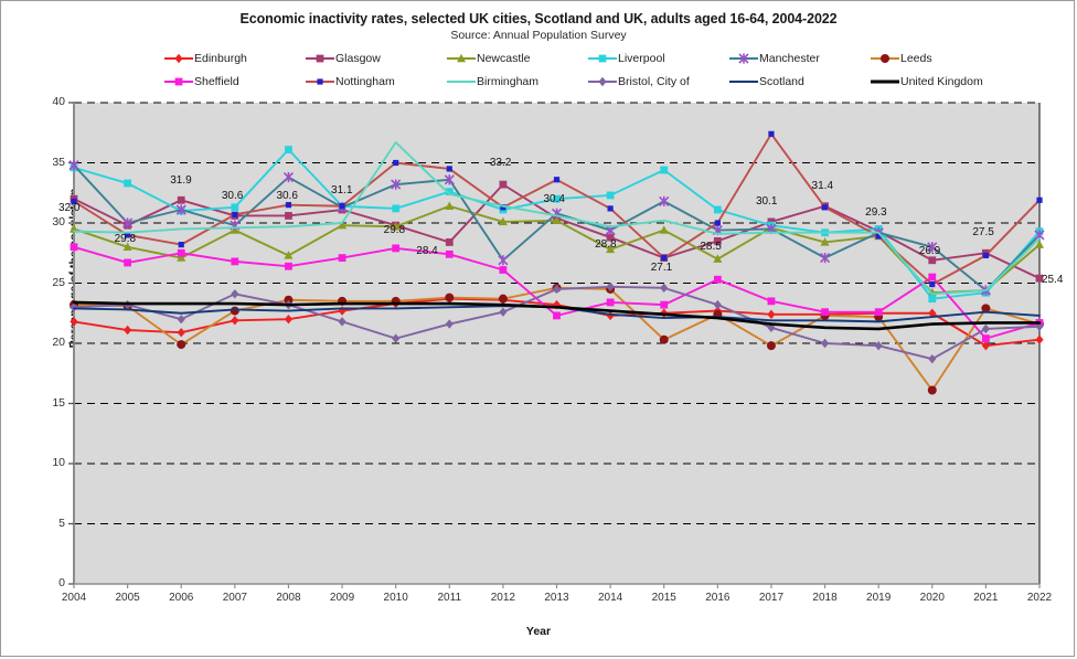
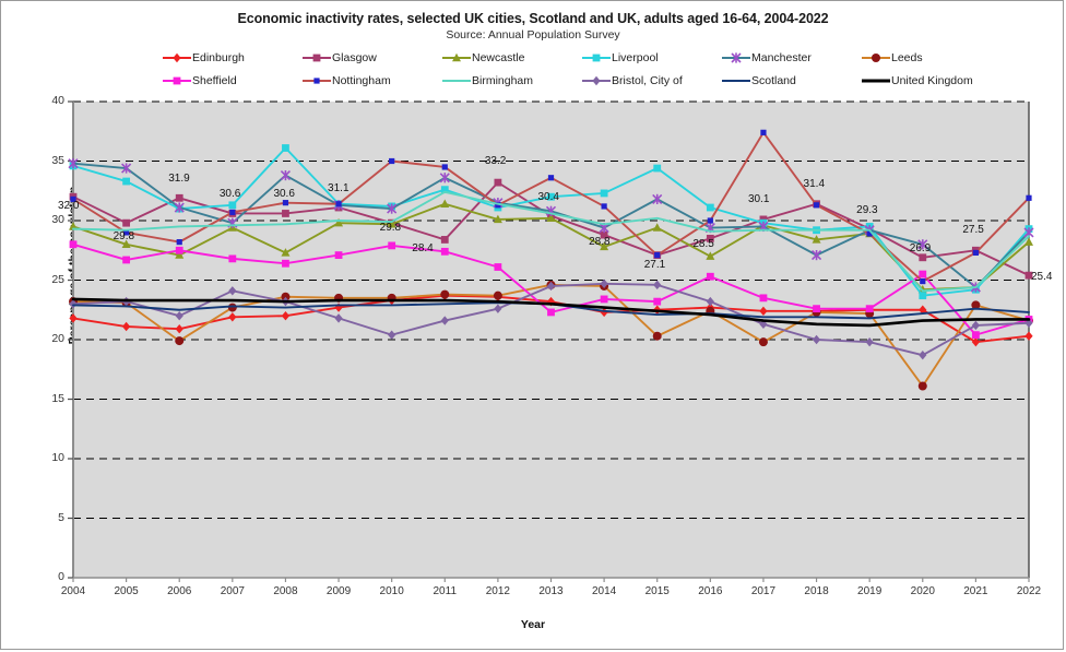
Manchester/2005: 30.0 -> 34.4
Manchester/2010: 33.2 -> 31.0
Birmingham/2010: 36.7 -> 29.9
Manchester/2012: 26.9 -> 31.5
